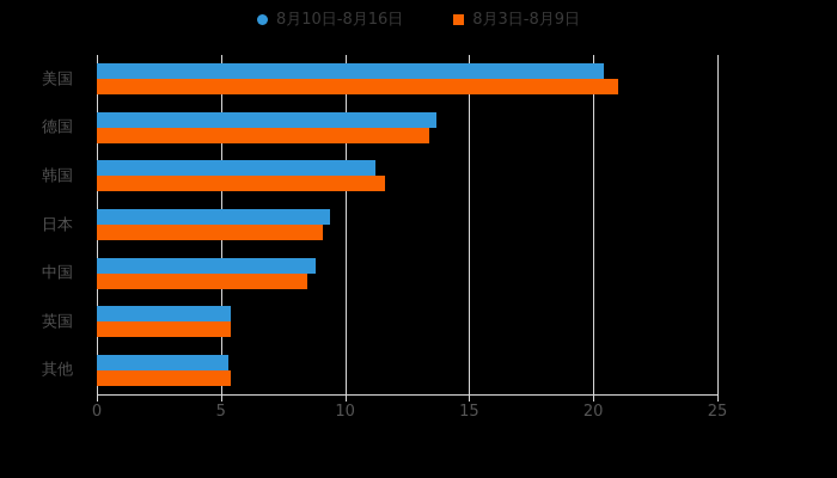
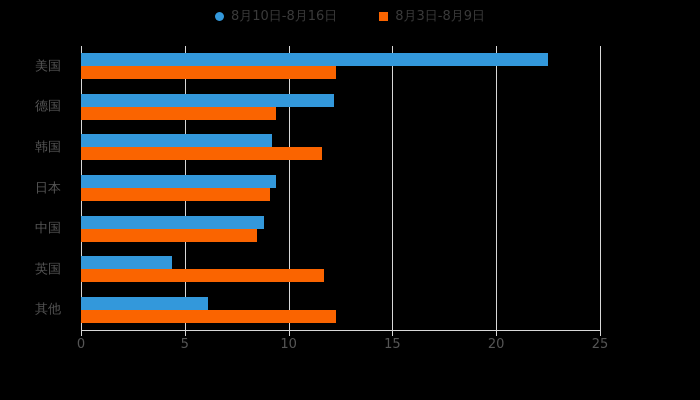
8月10日-8月16日/美国: 20.4 -> 22.5
8月3日-8月9日/美国: 21.0 -> 12.3
8月10日-8月16日/德国: 13.7 -> 12.2
8月3日-8月9日/德国: 13.4 -> 9.4
8月10日-8月16日/韩国: 11.2 -> 9.2
8月10日-8月16日/英国: 5.4 -> 4.4
8月3日-8月9日/英国: 5.4 -> 11.7
8月10日-8月16日/其他: 5.3 -> 6.1
8月3日-8月9日/其他: 5.4 -> 12.3
